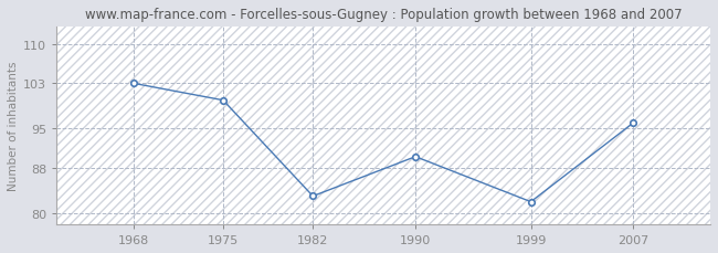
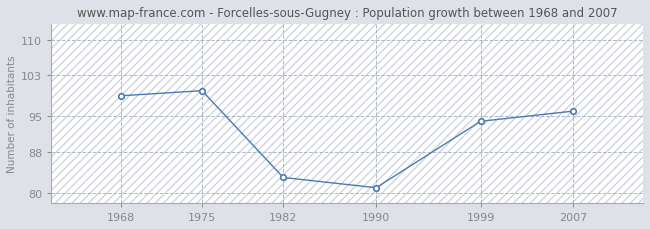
1968: 103 -> 99
1990: 90 -> 81
1999: 82 -> 94
